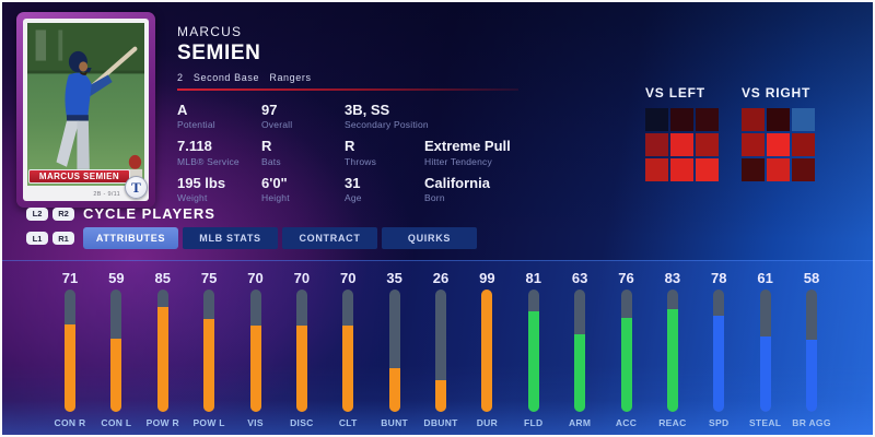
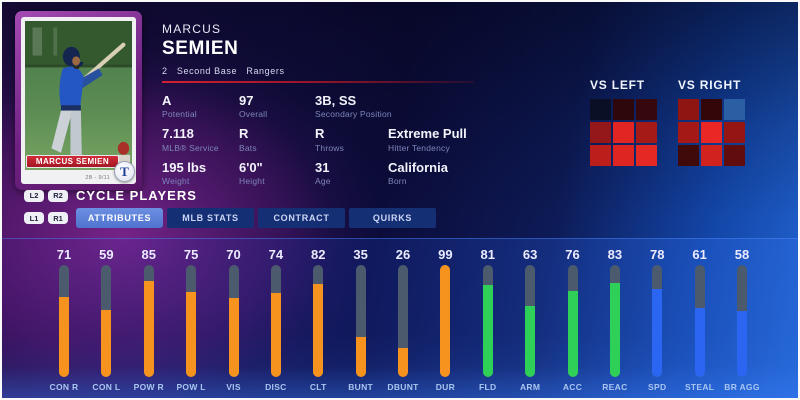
DISC: 70 -> 74
CLT: 70 -> 82
